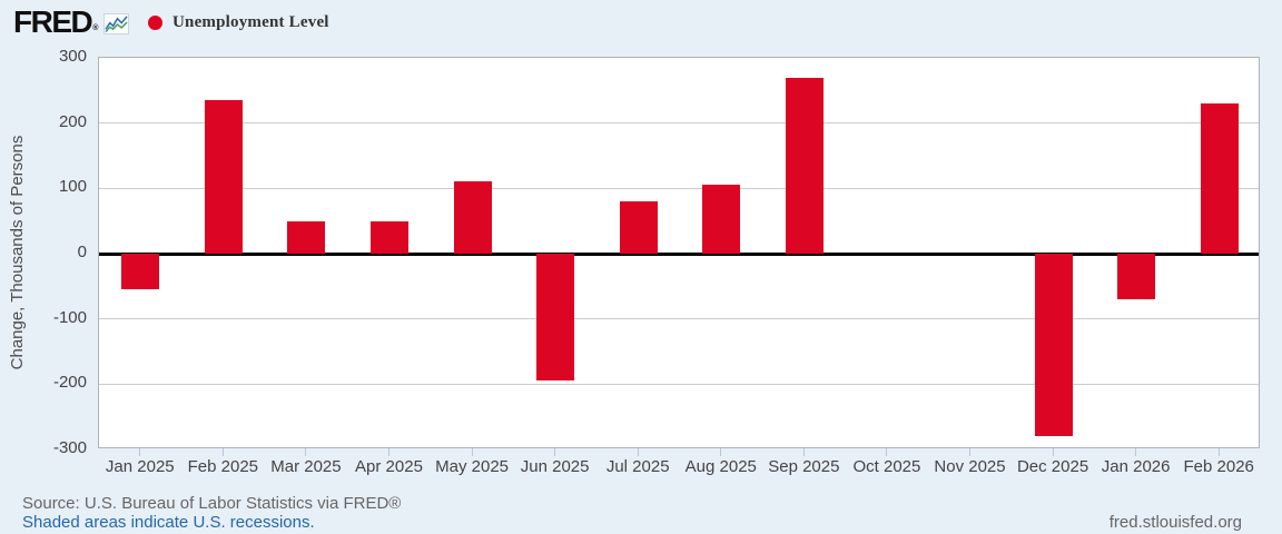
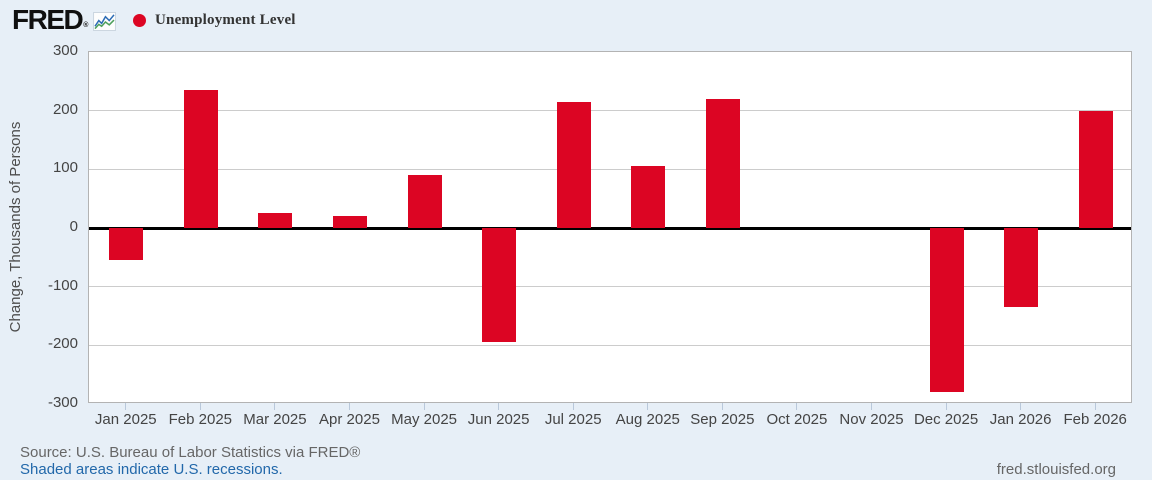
Mar 2025: 50 -> 20
Apr 2025: 50 -> 20
May 2025: 110 -> 90
Jul 2025: 80 -> 220
Sep 2025: 270 -> 220
Jan 2026: -70 -> -140
Feb 2026: 230 -> 200
